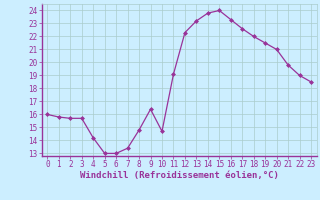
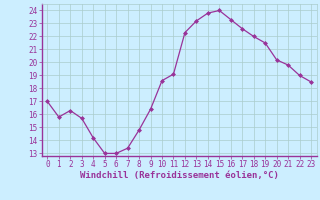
0: 16.0 -> 17.0
2: 15.7 -> 16.3
10: 14.7 -> 18.6
20: 21.0 -> 20.2
